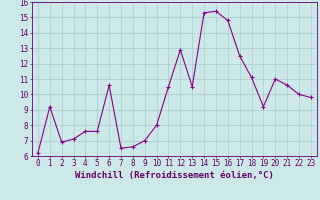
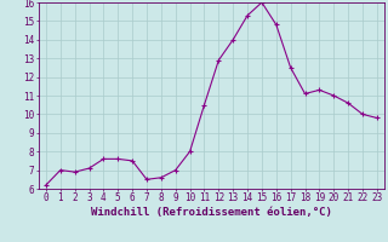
1: 9.2 -> 7.0
6: 10.6 -> 7.5
13: 10.5 -> 14.0
15: 15.4 -> 16.0
19: 9.2 -> 11.3
